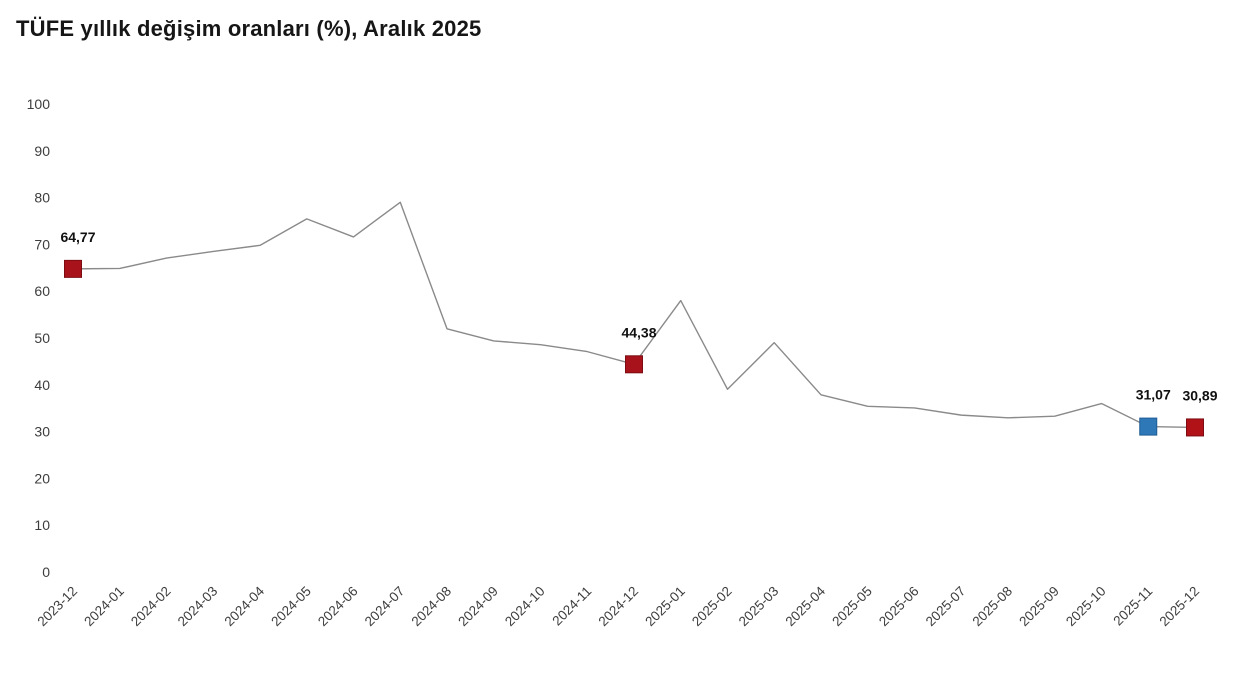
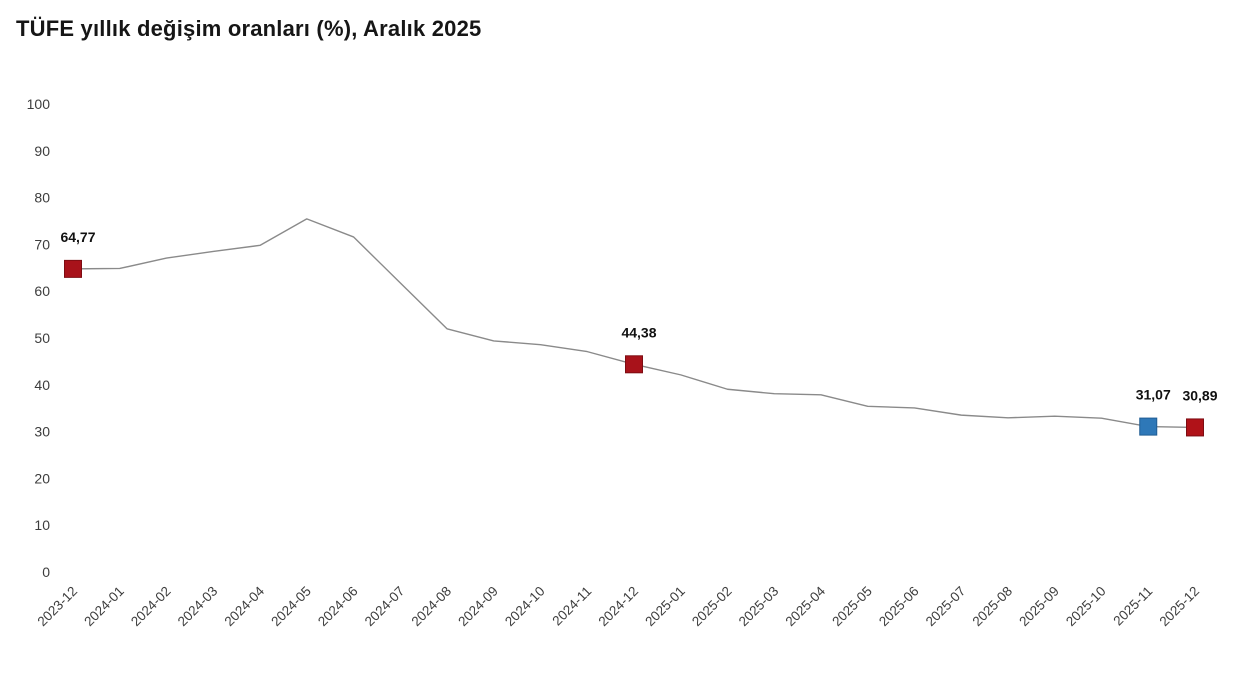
2024-07: 79 -> 62
2025-01: 58 -> 42
2025-03: 49 -> 38
2025-10: 36 -> 33
